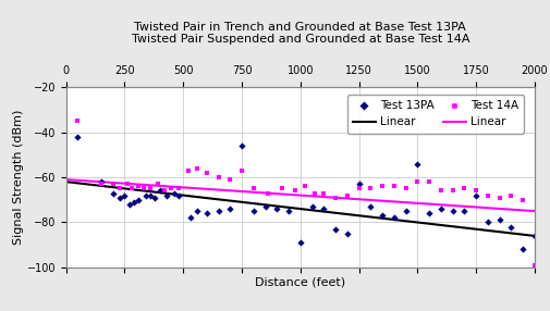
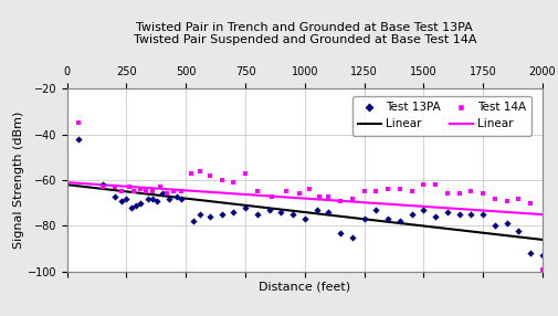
Test 13PA/750: -46 -> -72
Test 13PA/1000: -89 -> -77
Test 13PA/1250: -63 -> -77
Test 13PA/1500: -54 -> -73
Test 13PA/1750: -68 -> -75
Test 13PA/2000: -86 -> -93
